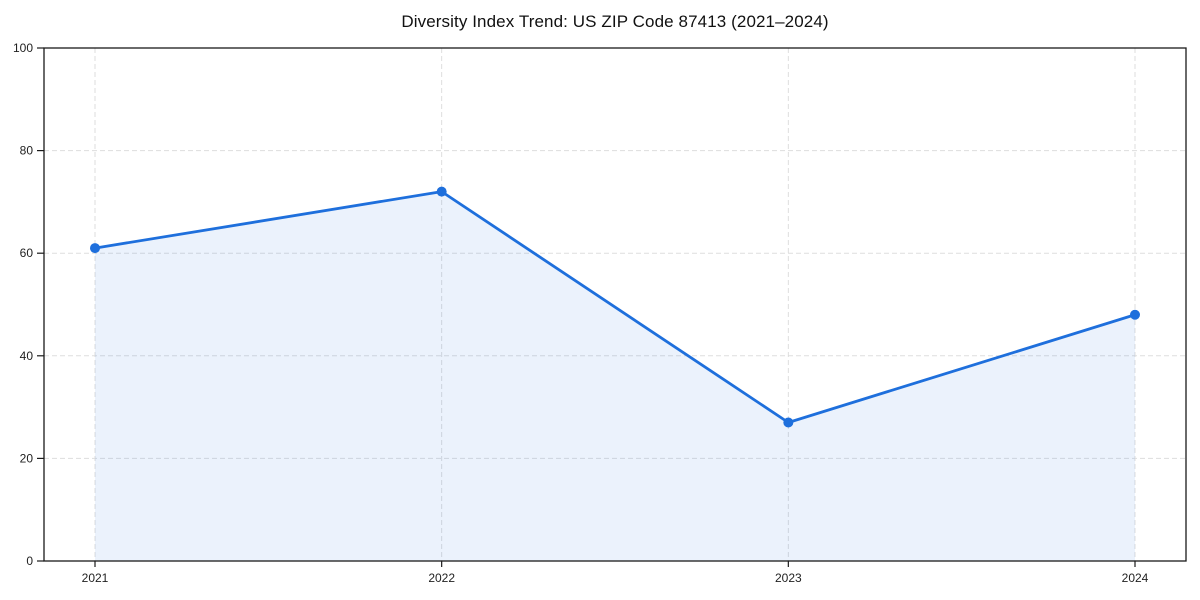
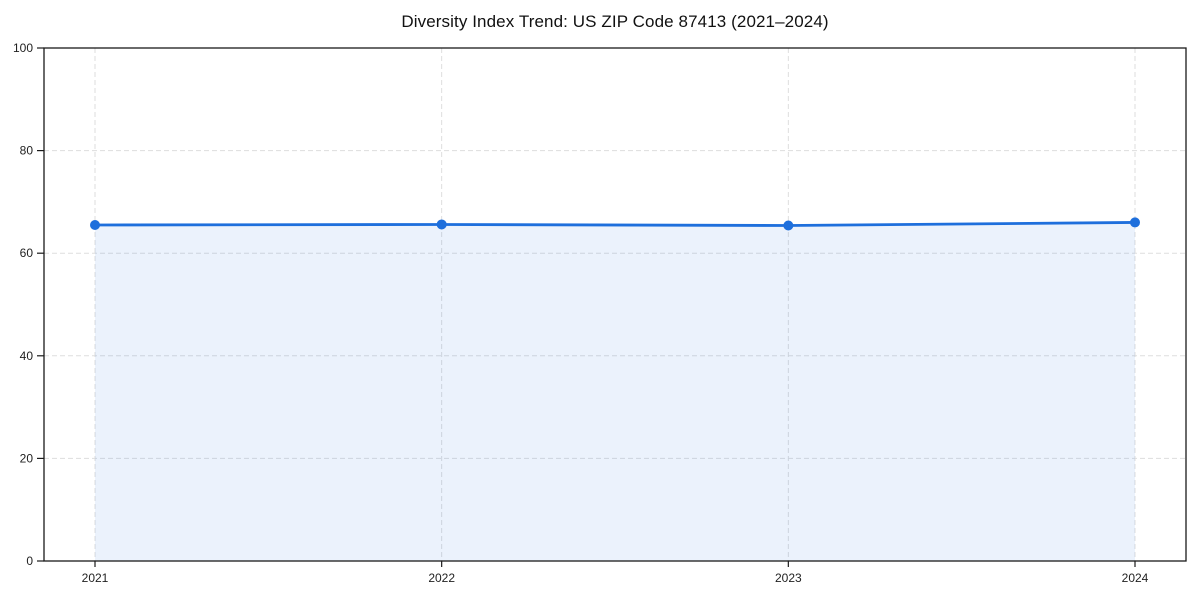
2021: 61 -> 66
2022: 72 -> 66
2023: 27 -> 65
2024: 48 -> 66
